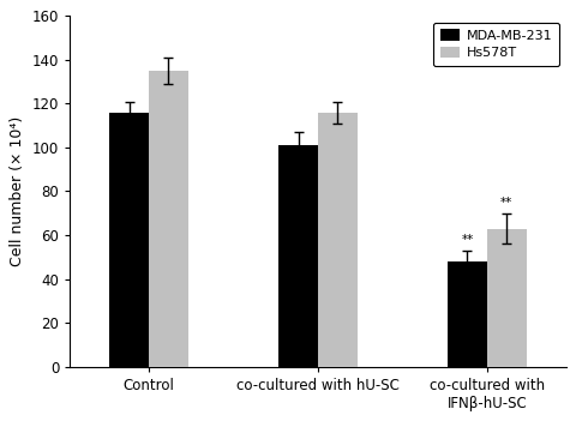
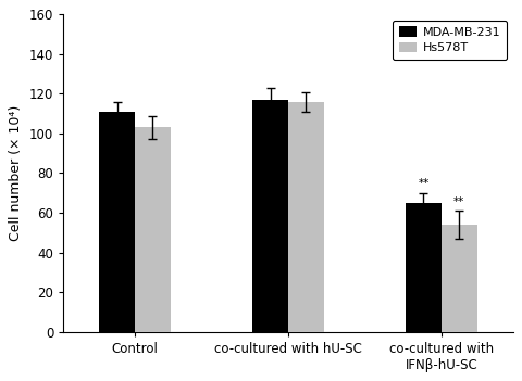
MDA-MB-231/Control: 116 -> 111
Hs578T/Control: 135 -> 103
MDA-MB-231/co-cultured with hU-SC: 101 -> 117
MDA-MB-231/co-cultured with IFNβ-hU-SC: 48 -> 65
Hs578T/co-cultured with IFNβ-hU-SC: 63 -> 54
